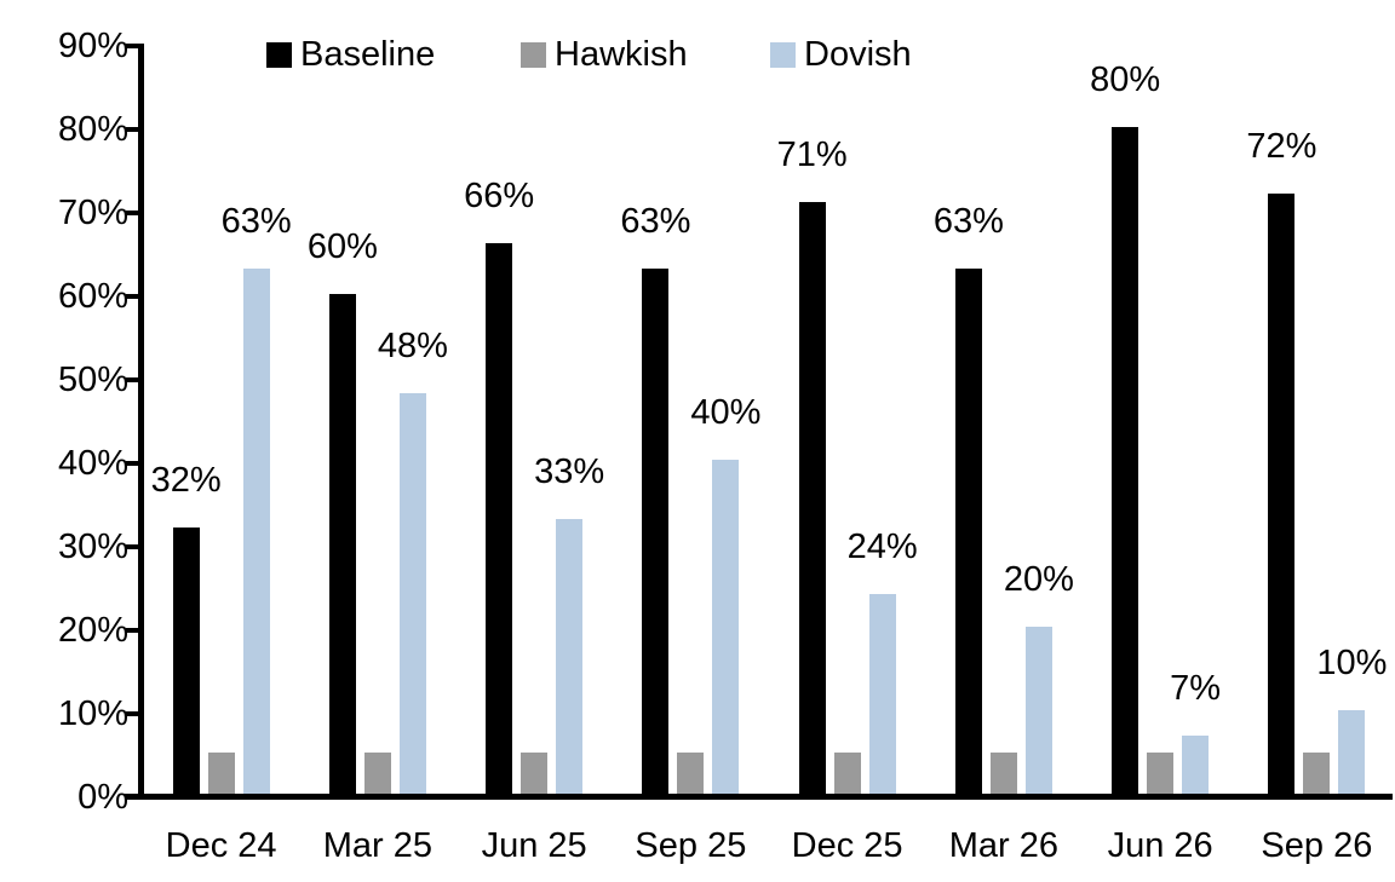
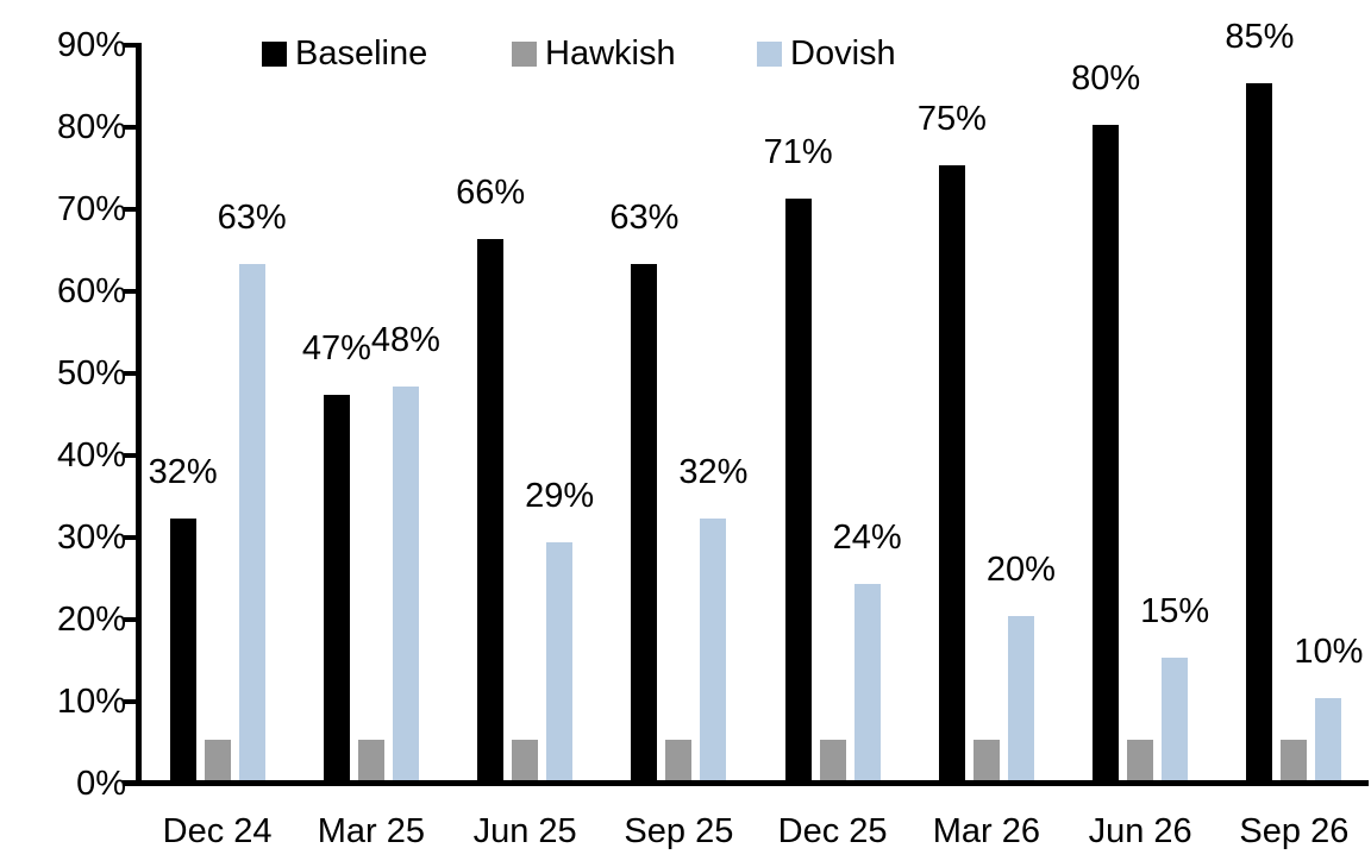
Baseline/Mar 25: 60% -> 47%
Dovish/Jun 25: 33% -> 29%
Dovish/Sep 25: 40% -> 32%
Baseline/Mar 26: 63% -> 75%
Dovish/Jun 26: 7% -> 15%
Baseline/Sep 26: 72% -> 85%
